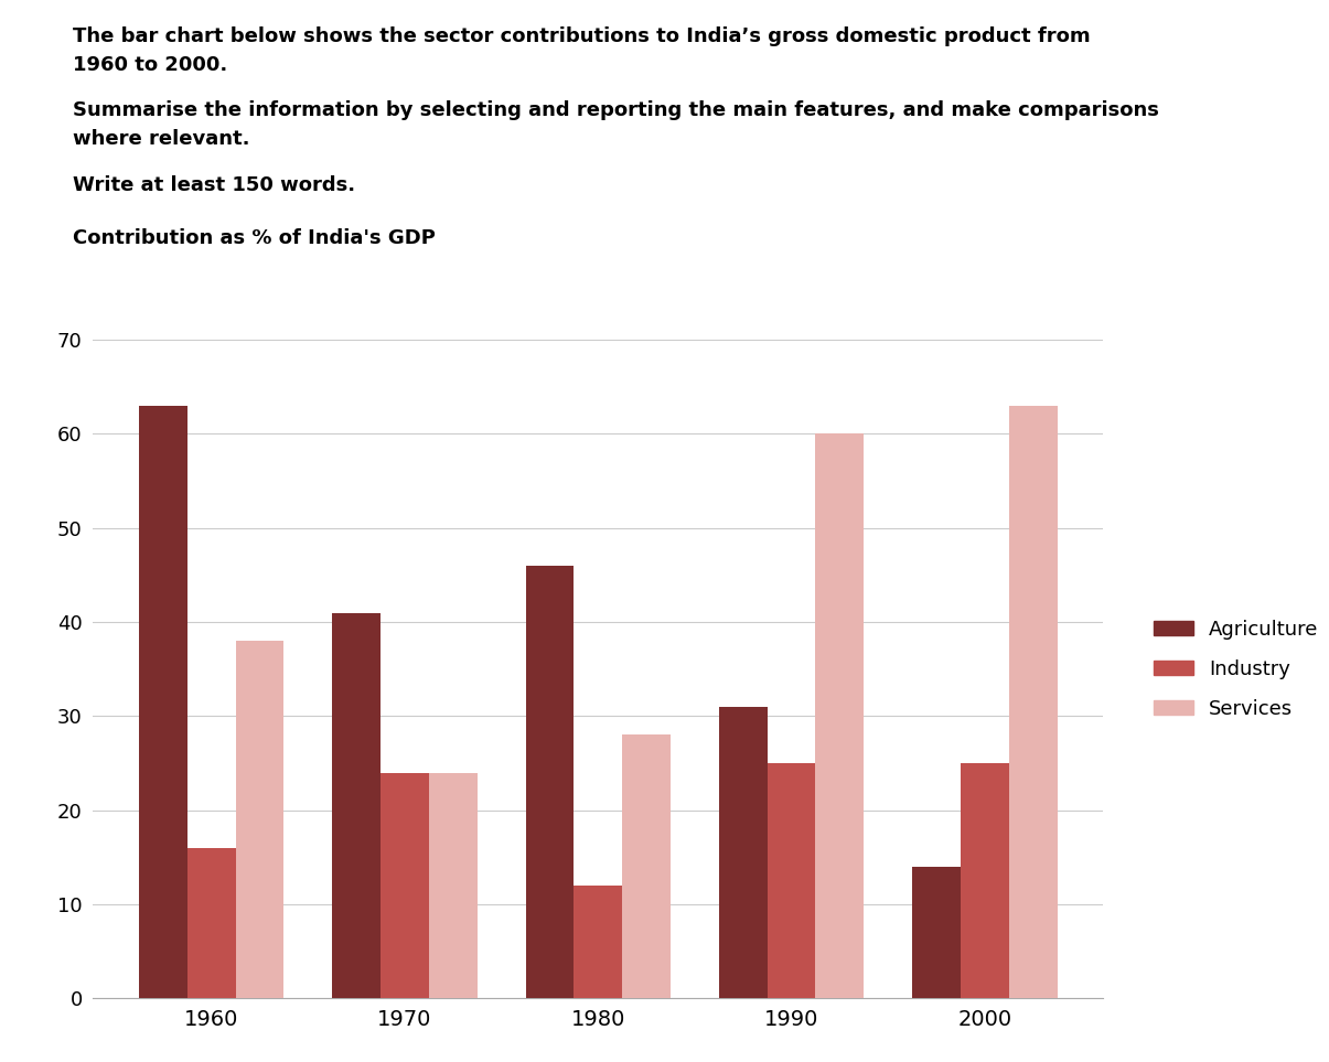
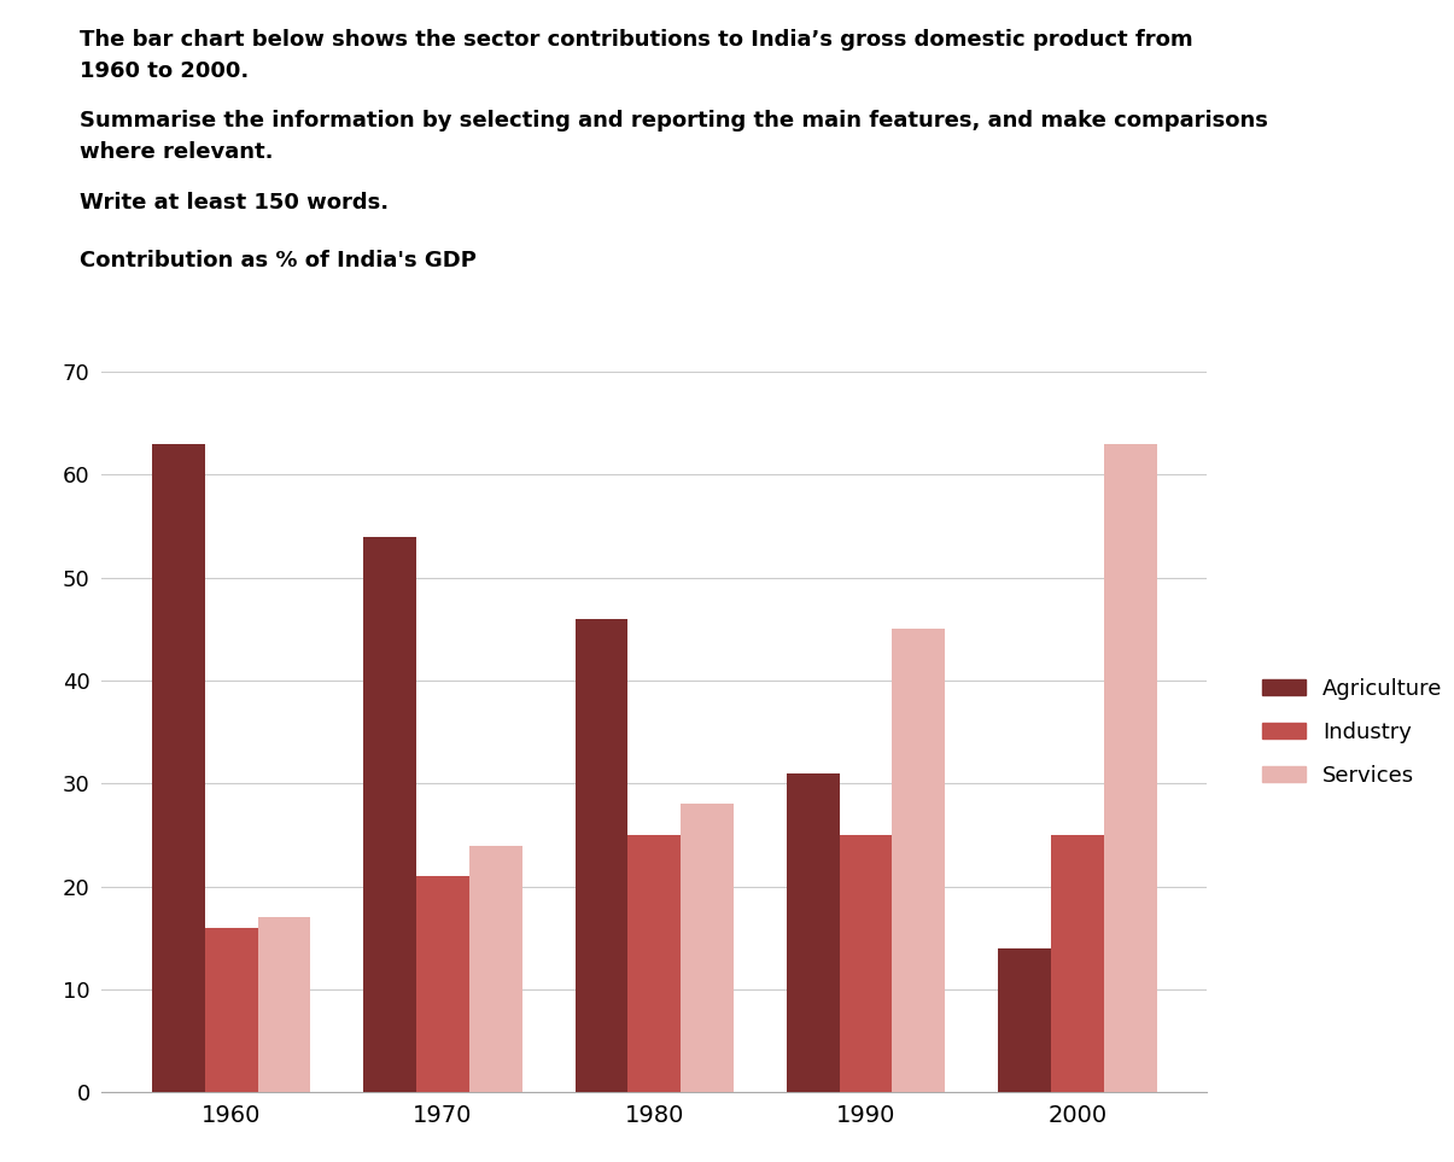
Services/1960: 38 -> 17
Agriculture/1970: 41 -> 54
Industry/1970: 24 -> 21
Industry/1980: 12 -> 25
Services/1990: 60 -> 45
